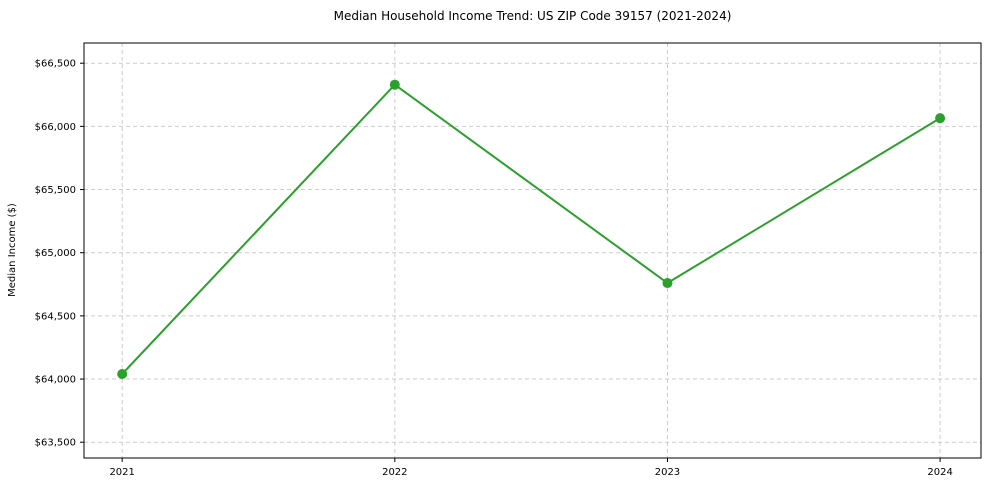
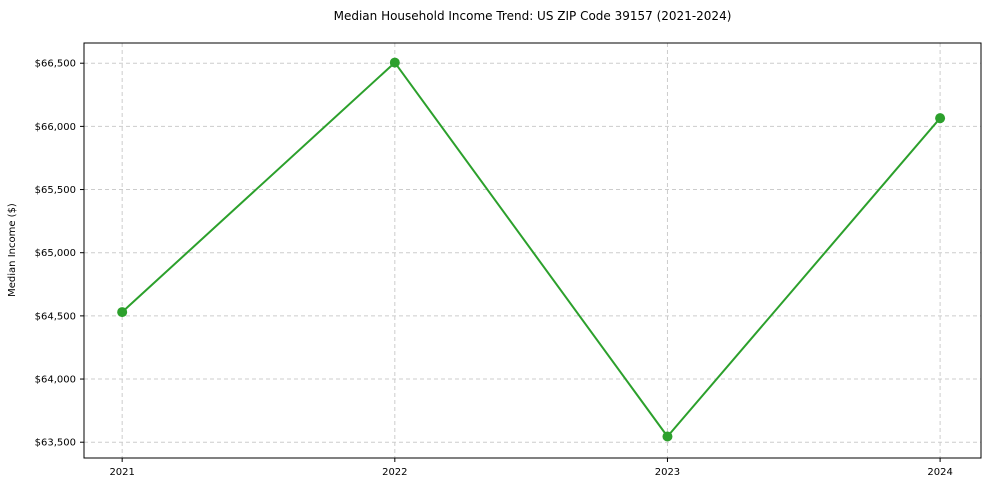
2021: $64040 -> $64530
2022: $66330 -> $66500
2023: $64760 -> $63540
